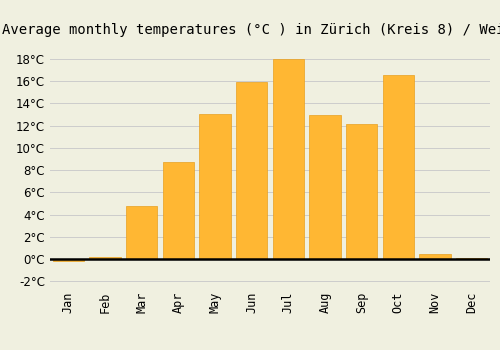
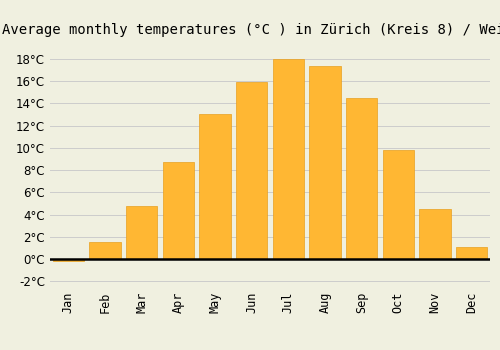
Feb: 0.2°C -> 1.5°C
Aug: 12.9°C -> 17.3°C
Sep: 12.1°C -> 14.5°C
Oct: 16.5°C -> 9.8°C
Nov: 0.5°C -> 4.5°C
Dec: 0.1°C -> 1.1°C
